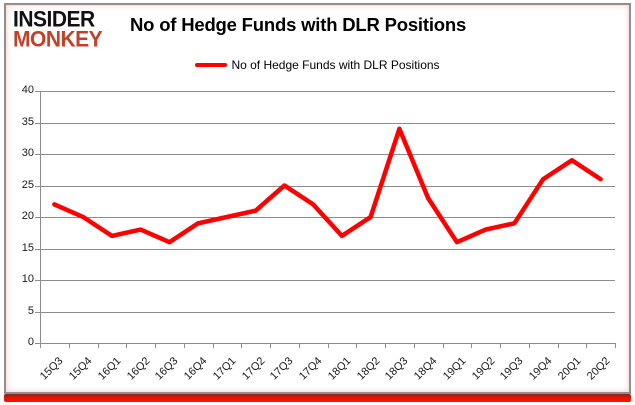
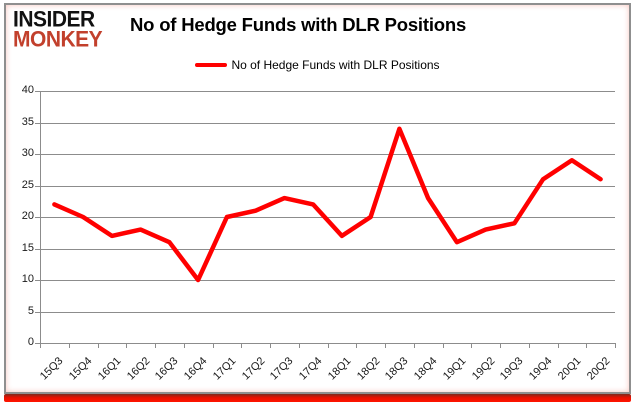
16Q4: 19 -> 10
17Q3: 25 -> 23
